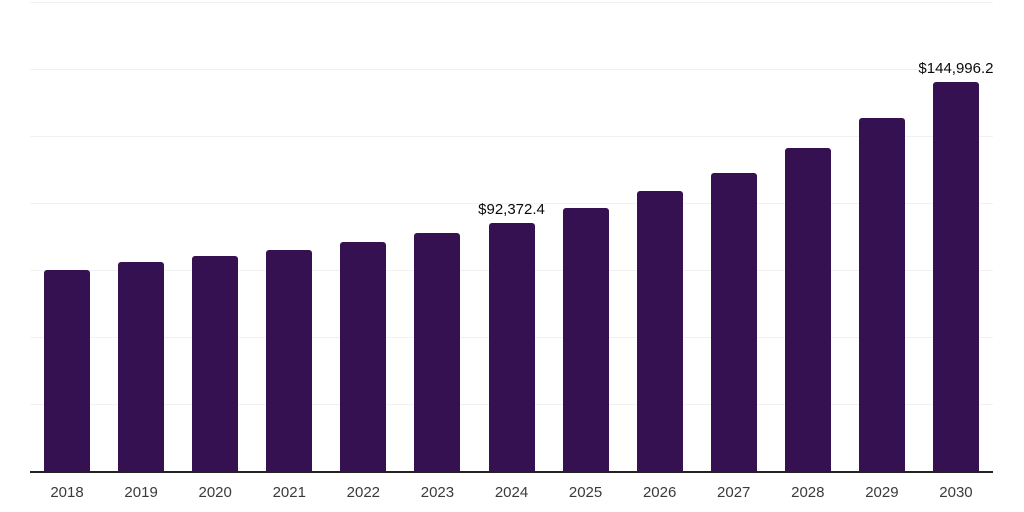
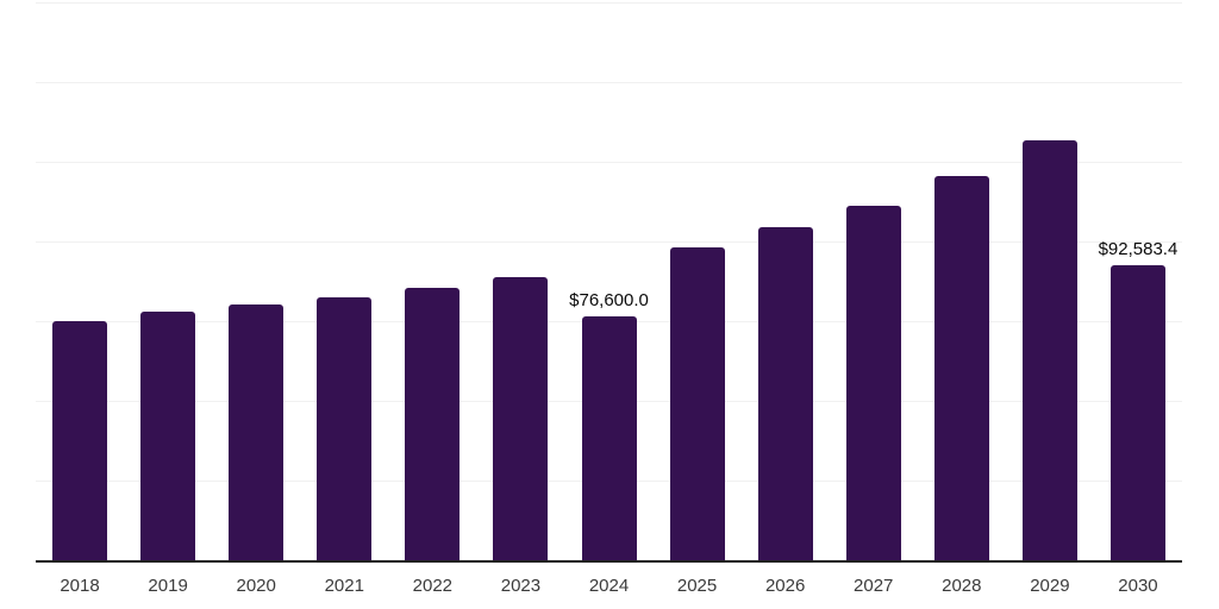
2024: $92,372.4 -> $76,600.0
2030: $144,996.2 -> $92,583.4
